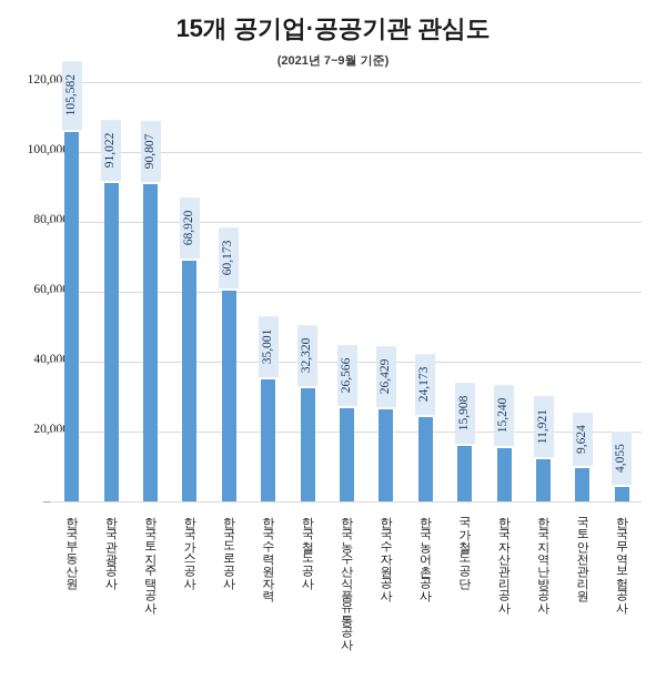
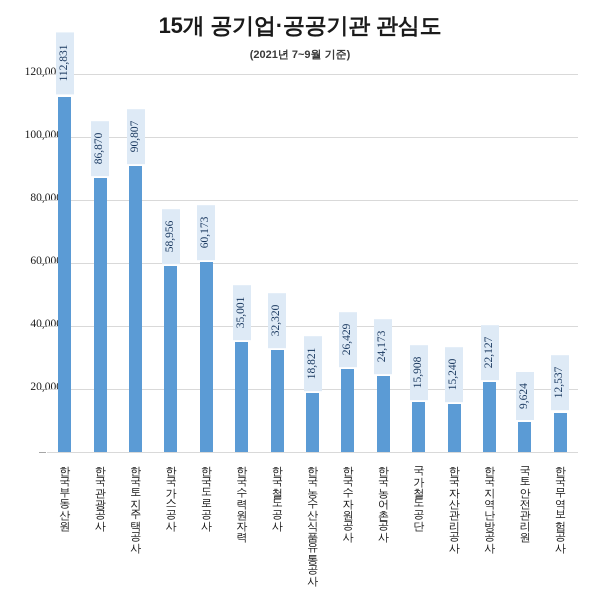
한국부동산원: 105,582 -> 112,831
한국관광공사: 91,022 -> 86,870
한국가스공사: 68,920 -> 58,956
한국농수산식품유통공사: 26,566 -> 18,821
한국지역난방공사: 11,921 -> 22,127
한국무역보험공사: 4,055 -> 12,537
